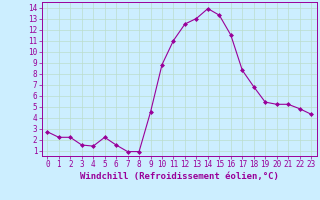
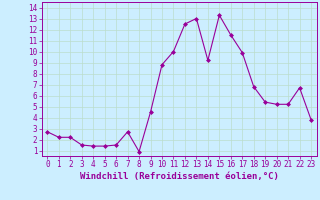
5: 2.2 -> 1.4
7: 0.9 -> 2.7
11: 11.0 -> 10.0
14: 13.9 -> 9.2
17: 8.3 -> 9.9
22: 4.8 -> 6.7
23: 4.3 -> 3.8
